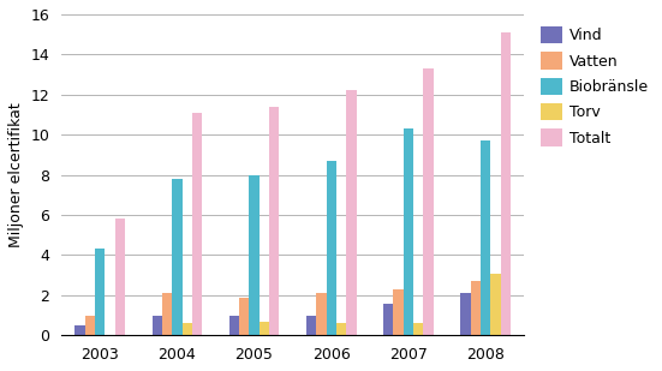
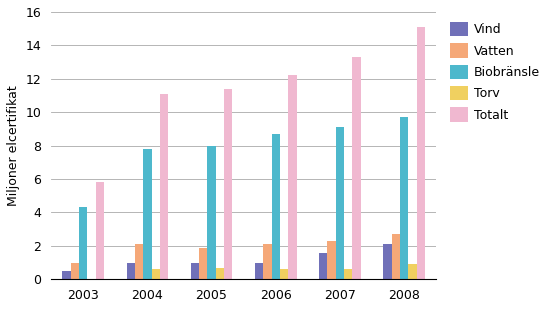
Biobränsle/2007: 10.3 -> 9.1
Torv/2008: 3.1 -> 0.9
